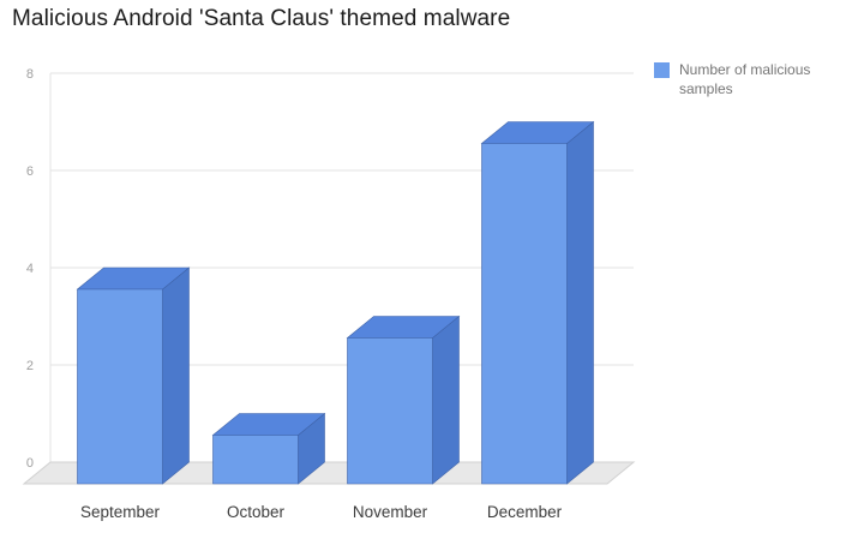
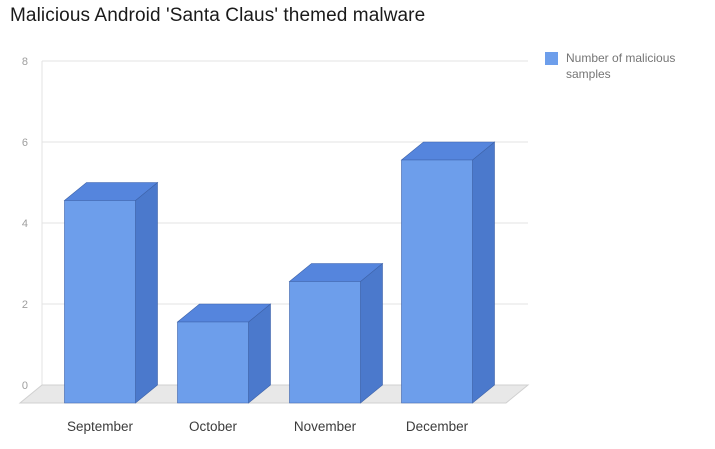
September: 4 -> 5
October: 1 -> 2
December: 7 -> 6
